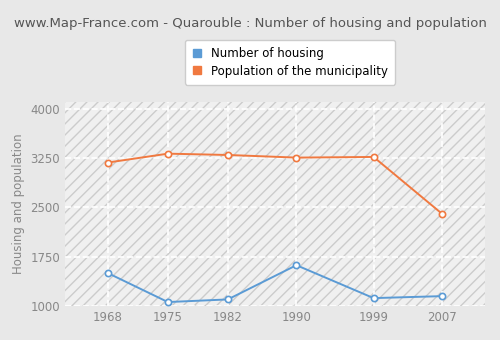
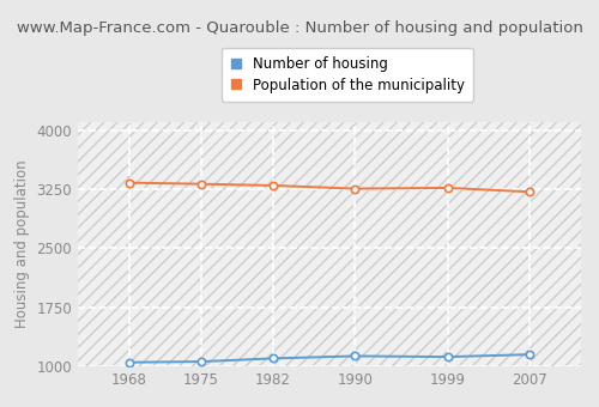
Number of housing/1968: 1500 -> 1050
Population of the municipality/1968: 3180 -> 3330
Number of housing/1990: 1620 -> 1130
Population of the municipality/2007: 2400 -> 3220
